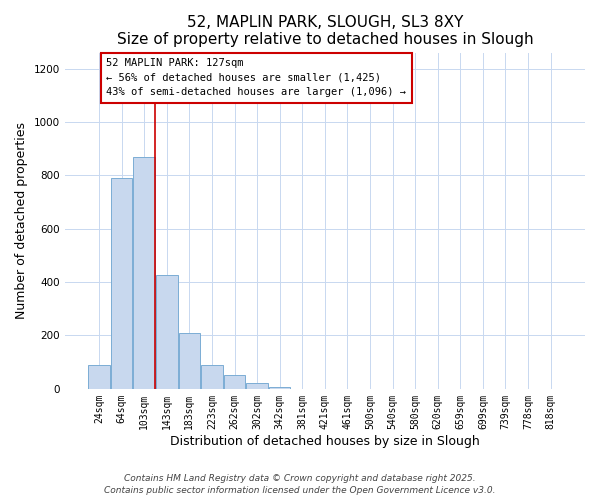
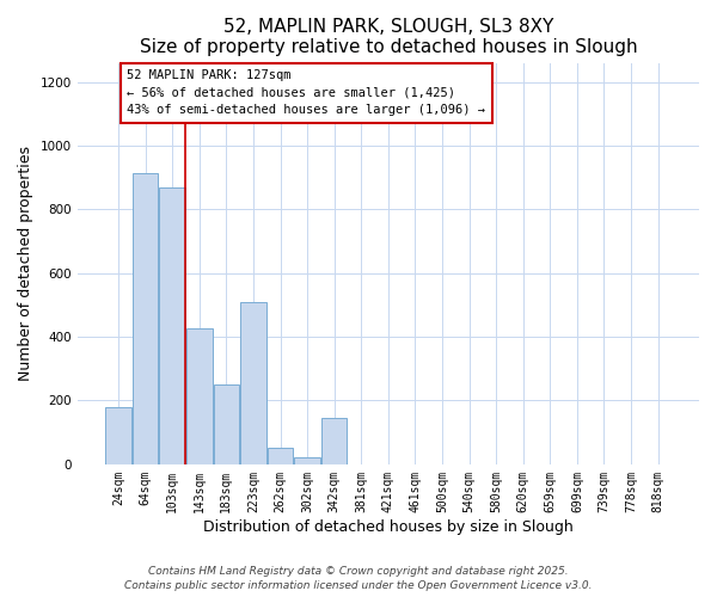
24sqm: 90 -> 180
64sqm: 790 -> 915
183sqm: 210 -> 250
223sqm: 90 -> 510
342sqm: 8 -> 145
